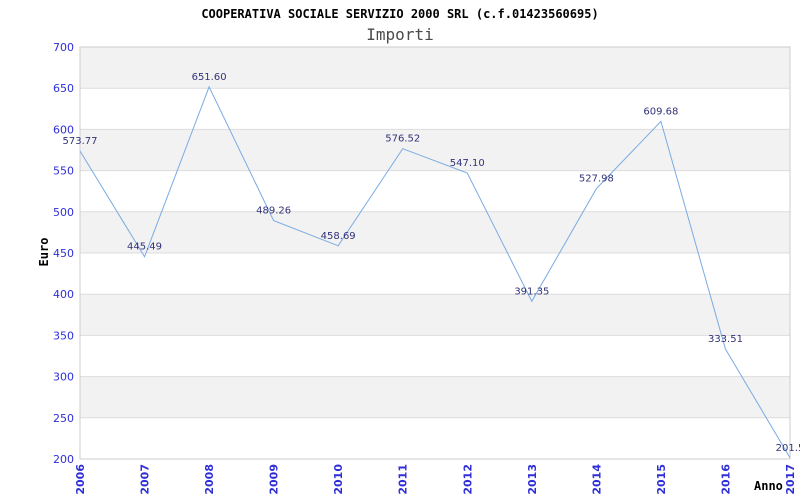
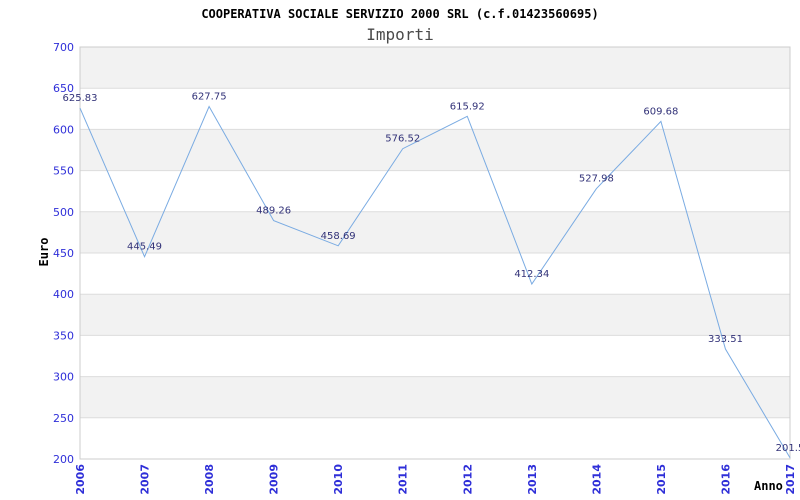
2006: 573.77 -> 625.83
2008: 651.60 -> 627.75
2012: 547.10 -> 615.92
2013: 391.35 -> 412.34
